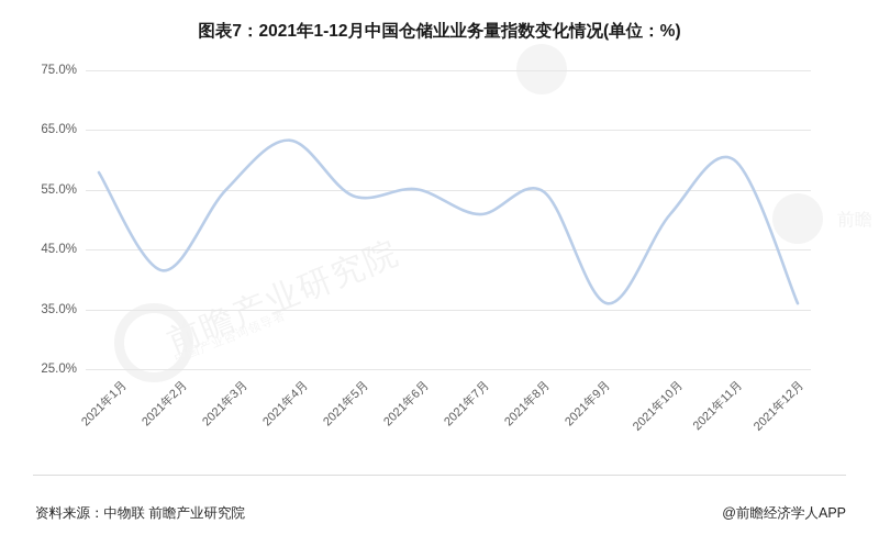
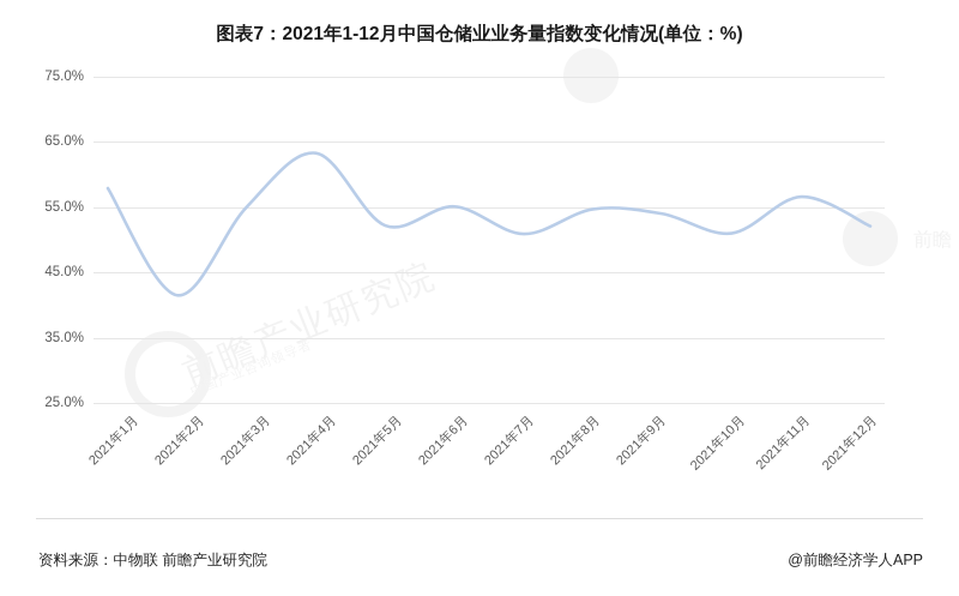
2021年5月: 54% -> 52%
2021年9月: 36% -> 54%
2021年11月: 60% -> 57%
2021年12月: 36% -> 52%
